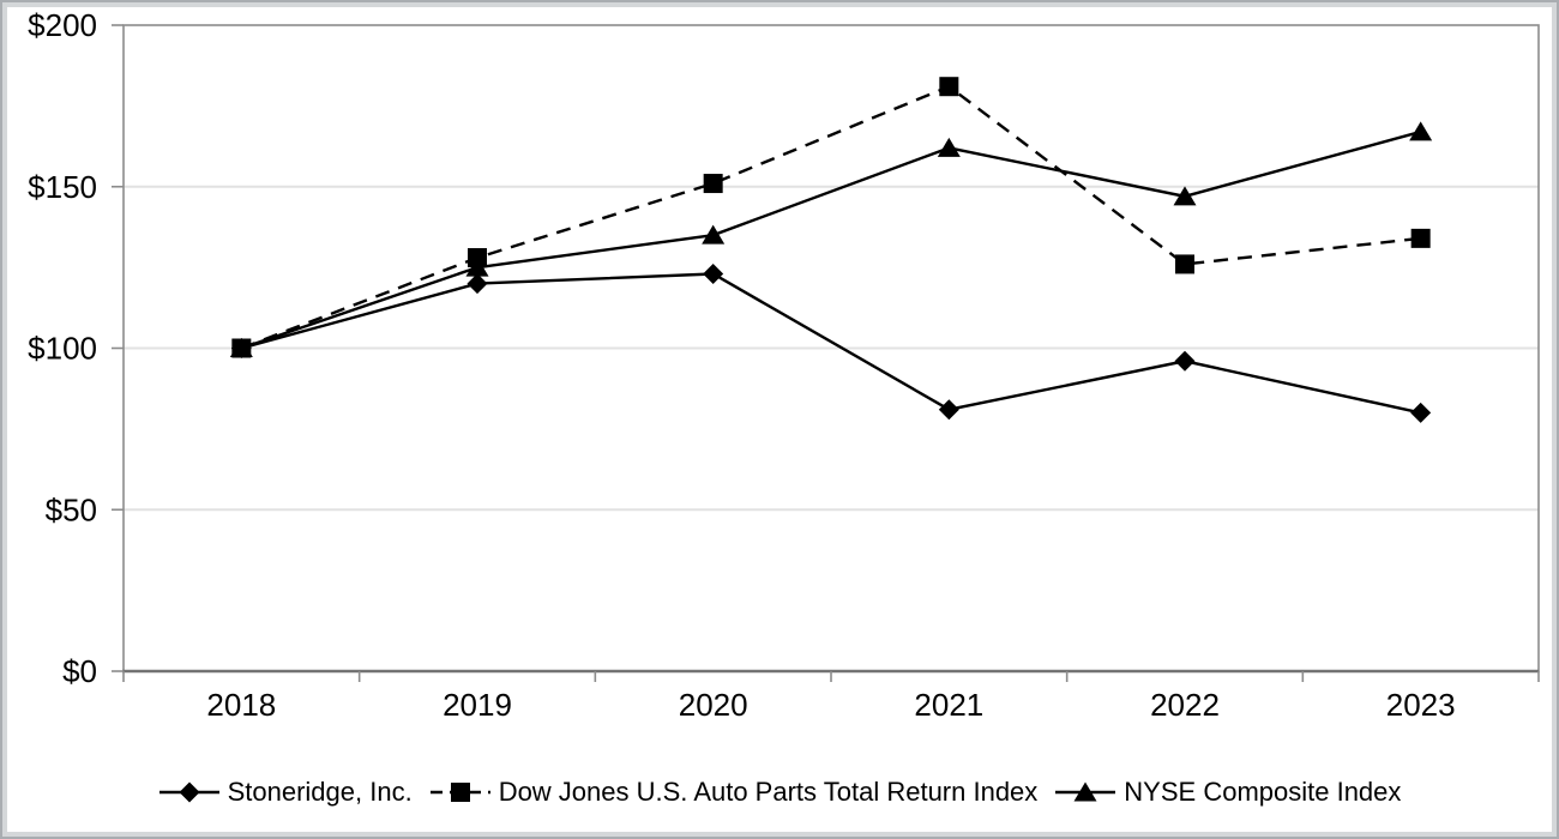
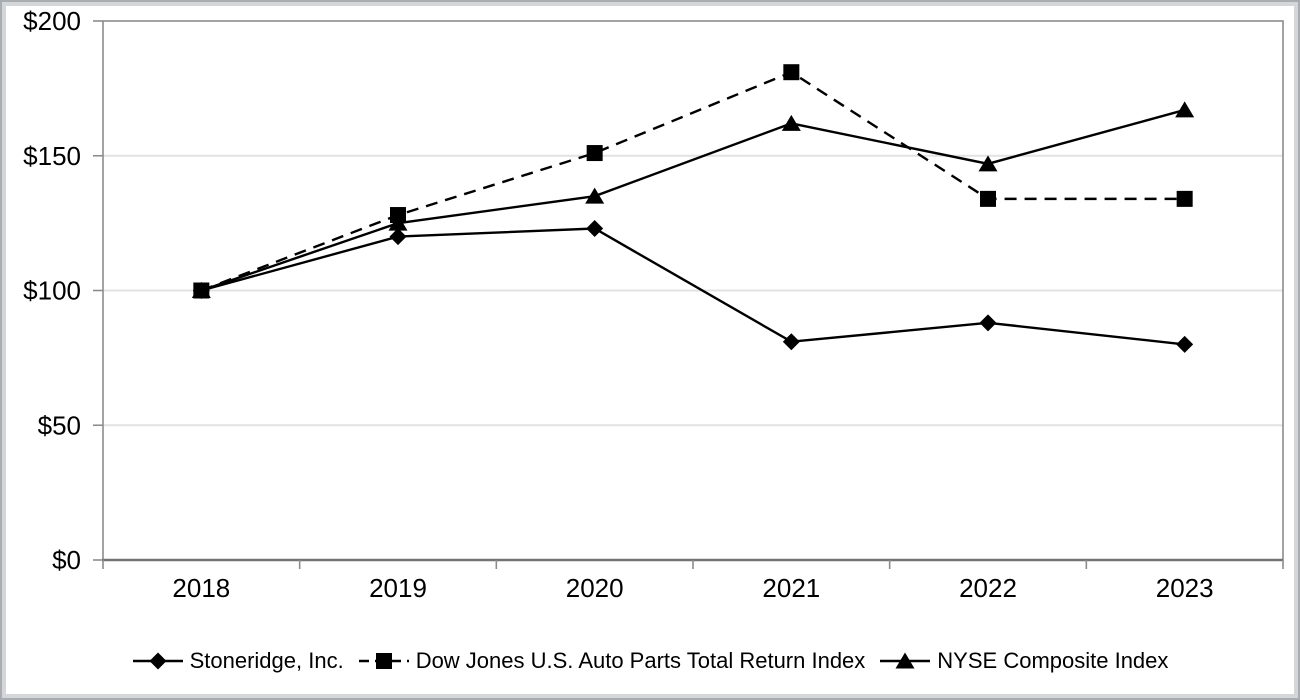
Stoneridge, Inc./2022: $96 -> $88
Dow Jones U.S. Auto Parts Total Return Index/2022: $126 -> $134
